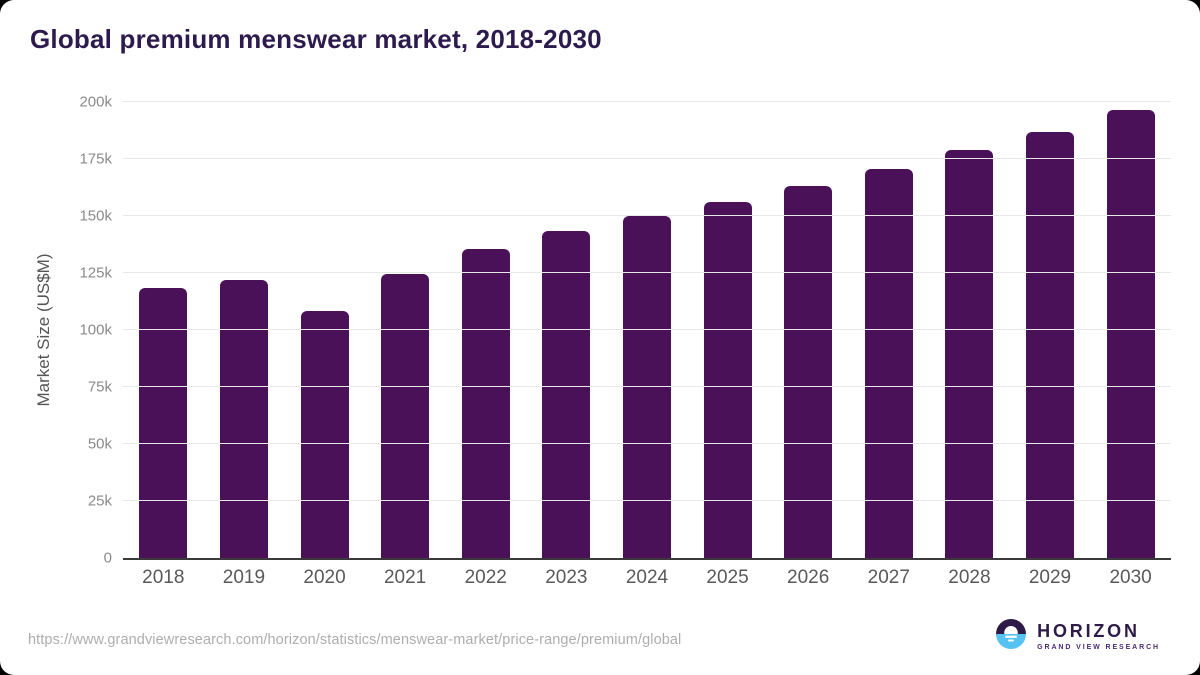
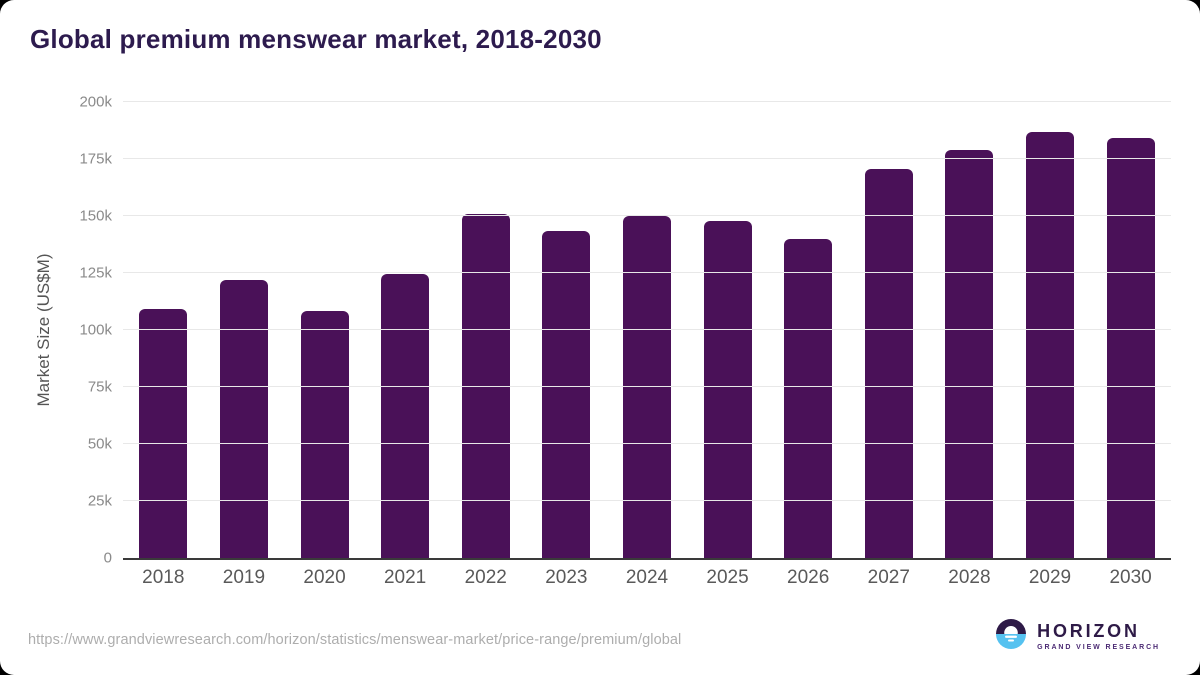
2018: 118k -> 109k
2022: 136k -> 151k
2025: 156k -> 148k
2026: 163k -> 140k
2030: 196k -> 184k
